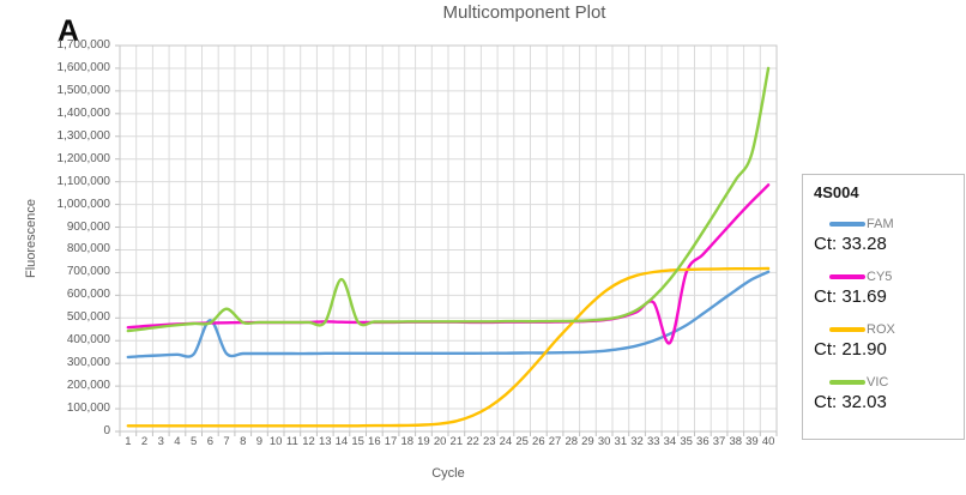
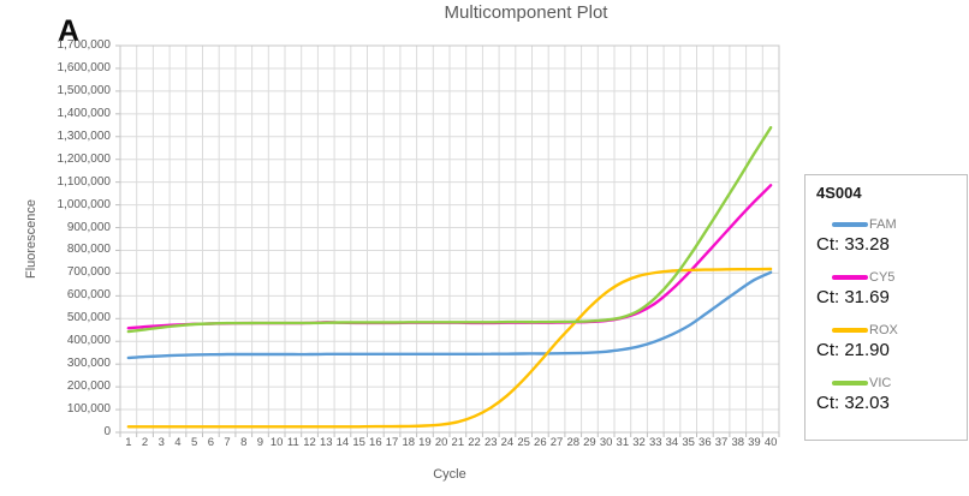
FAM/6: 490000 -> 340000
VIC/7: 540000 -> 480000
VIC/14: 670000 -> 480000
CY5/34: 390000 -> 630000
VIC/40: 1600000 -> 1340000
